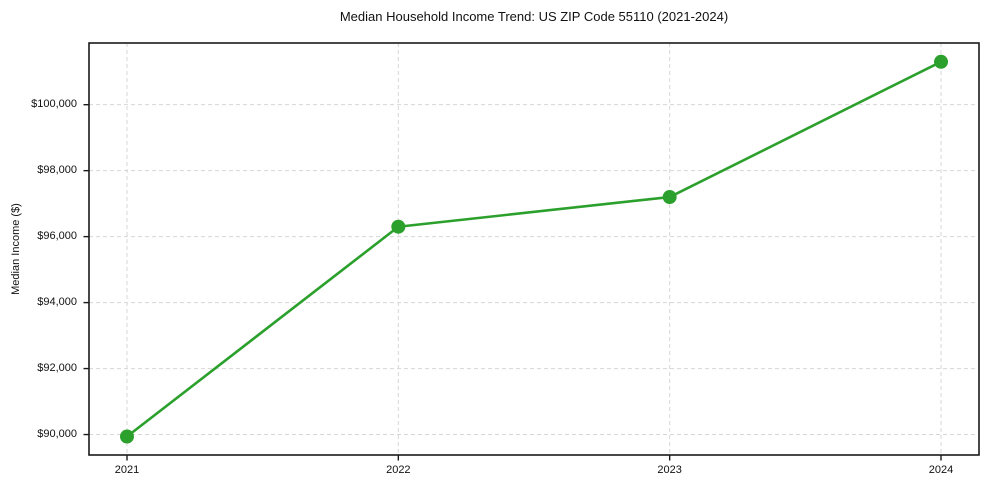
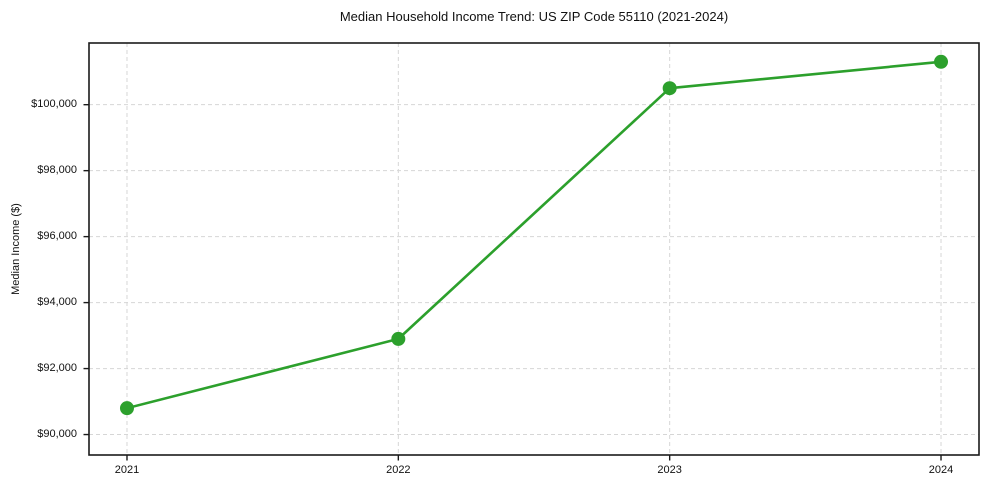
2021: $89900 -> $90800
2022: $96300 -> $92900
2023: $97200 -> $100500
